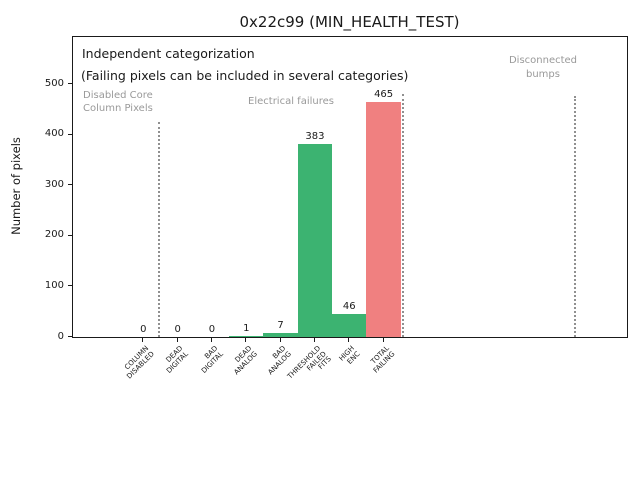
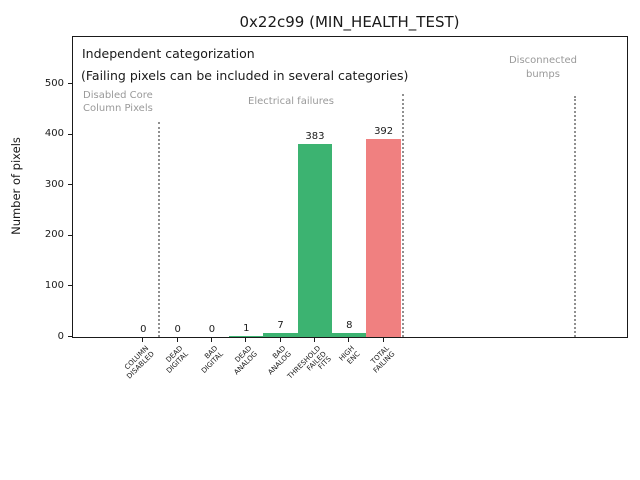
HIGH ENC: 46 -> 8
TOTAL FAILING: 465 -> 392
